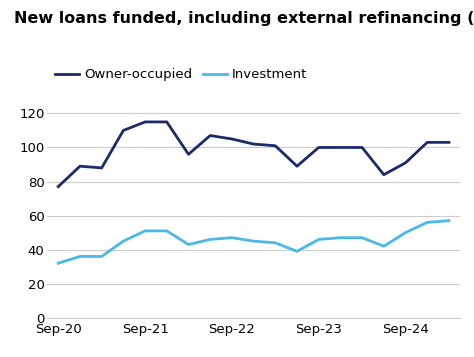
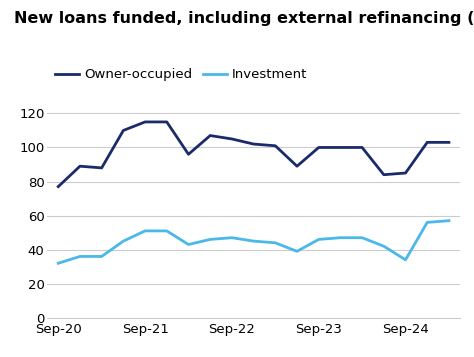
Owner-occupied/Sep-24: 91 -> 85
Investment/Sep-24: 50 -> 34
